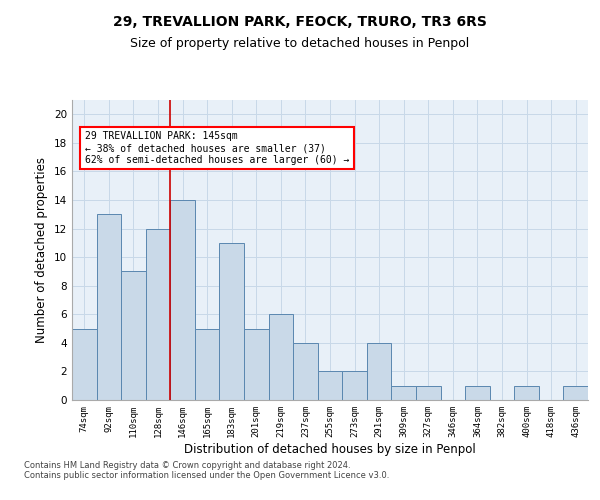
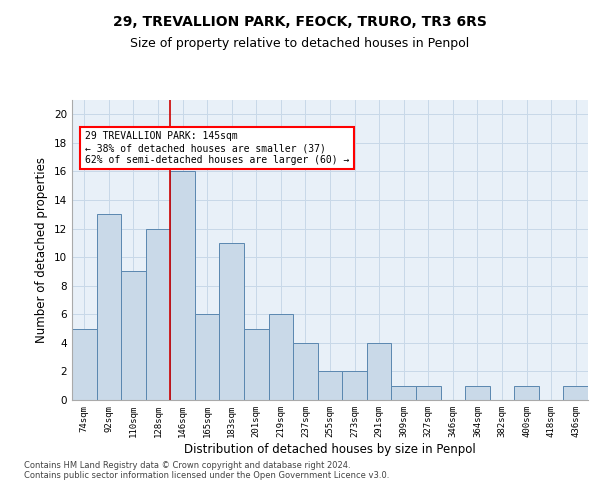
146sqm: 14 -> 16
165sqm: 5 -> 6
